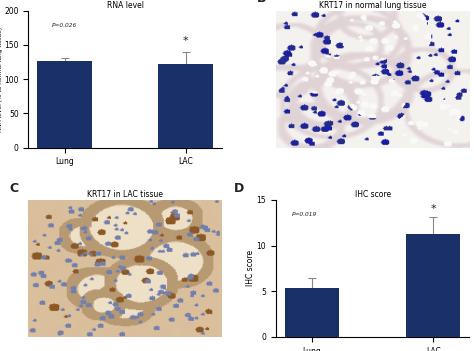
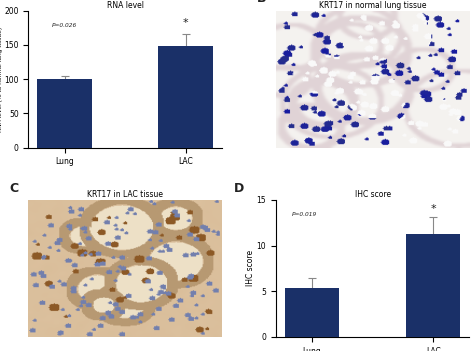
RNA level/Lung: 126 -> 100
RNA level/LAC: 122 -> 148
